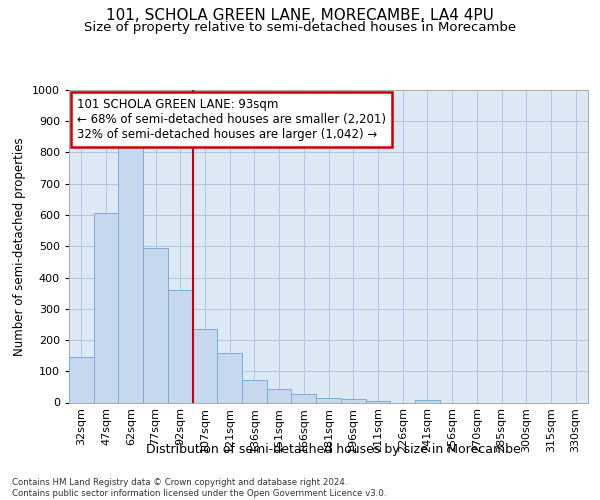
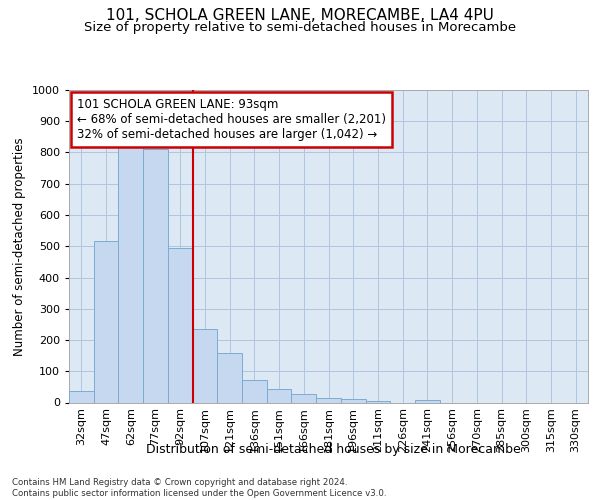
32sqm: 145 -> 38
47sqm: 605 -> 518
77sqm: 495 -> 812
92sqm: 360 -> 493
